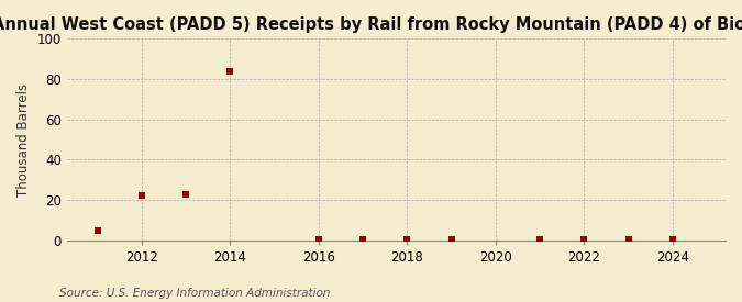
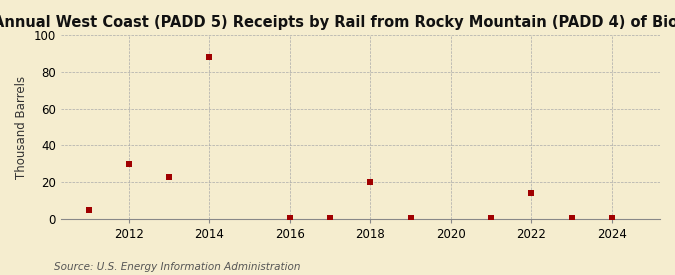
2012: 22 -> 30
2014: 84 -> 88
2018: 0 -> 20
2022: 0 -> 14
